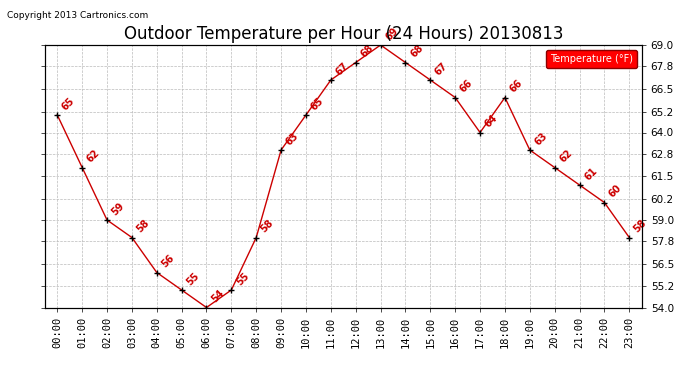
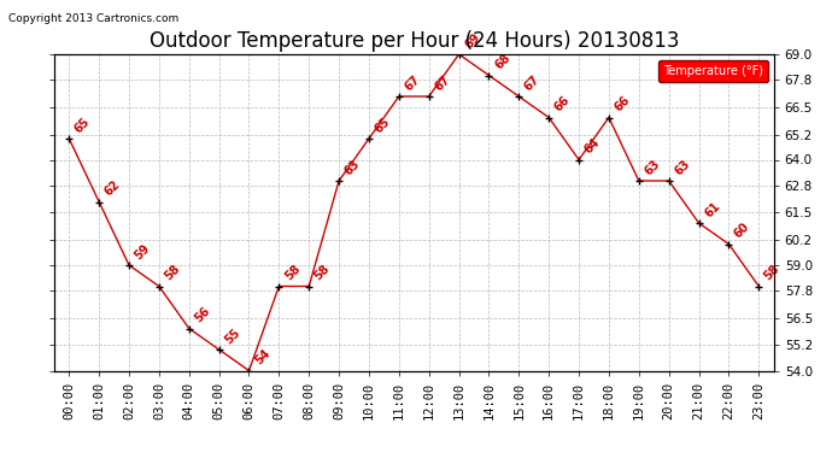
07:00: 55 -> 58
12:00: 68 -> 67
20:00: 62 -> 63
